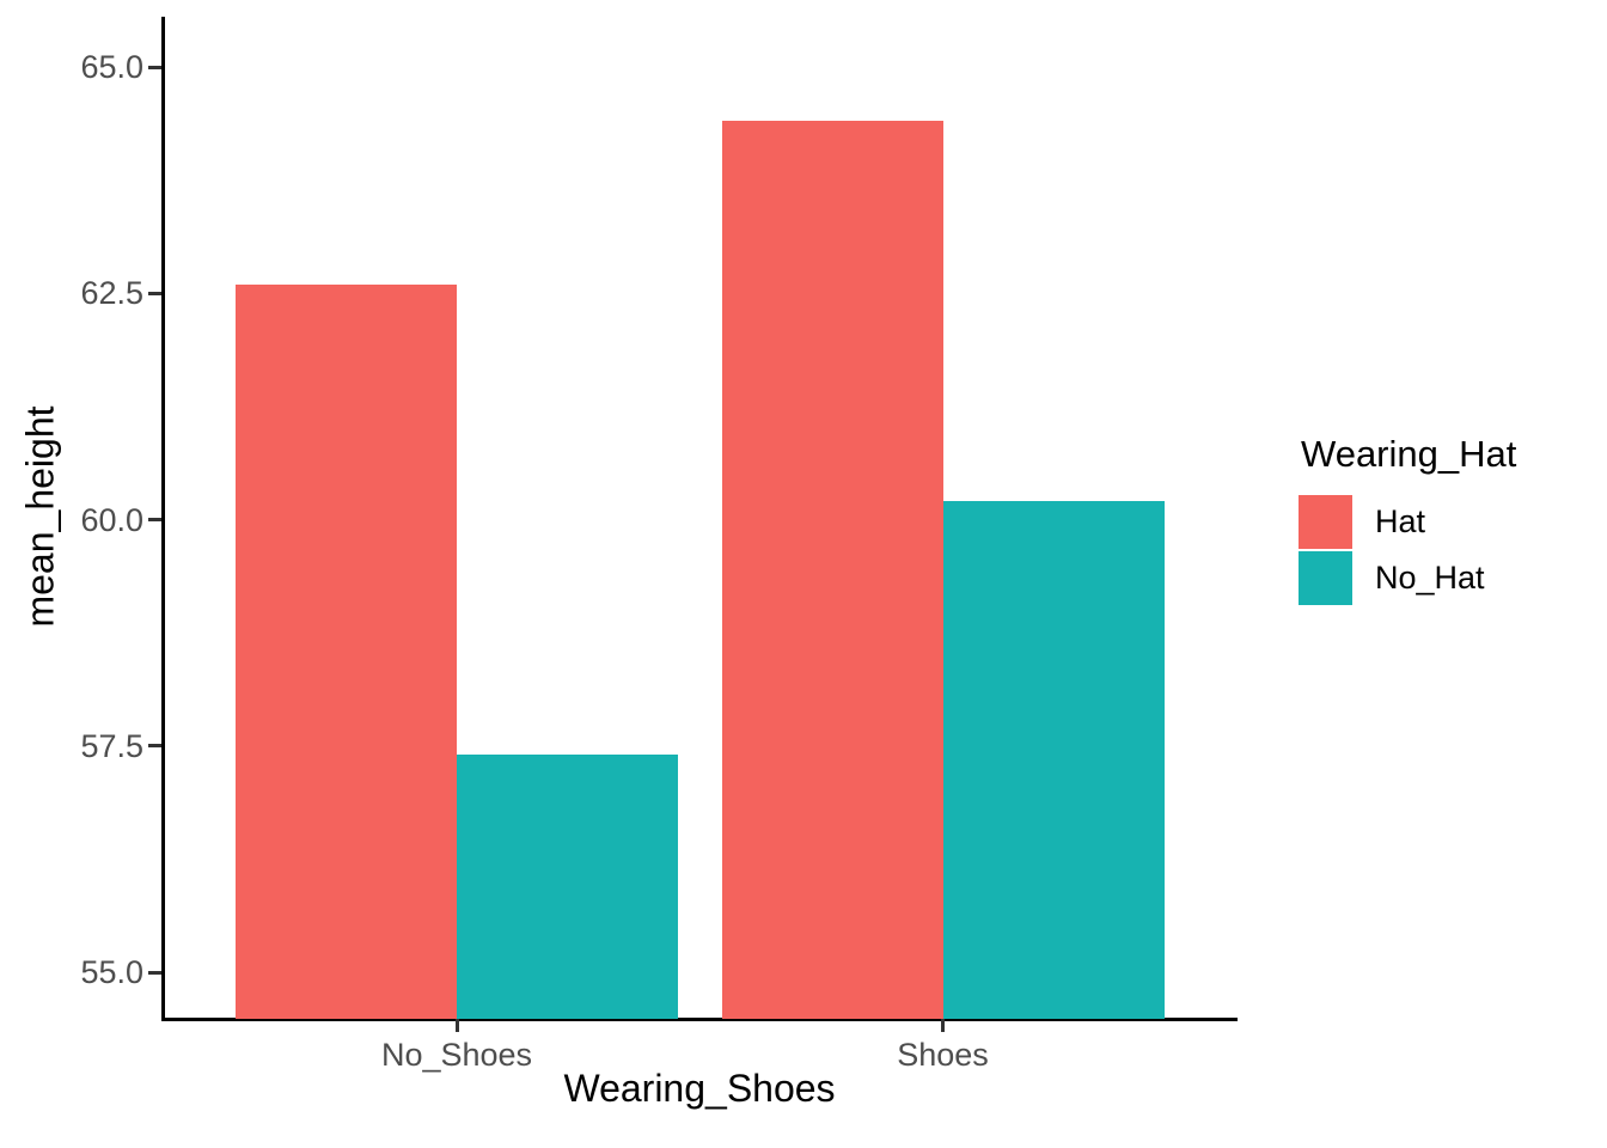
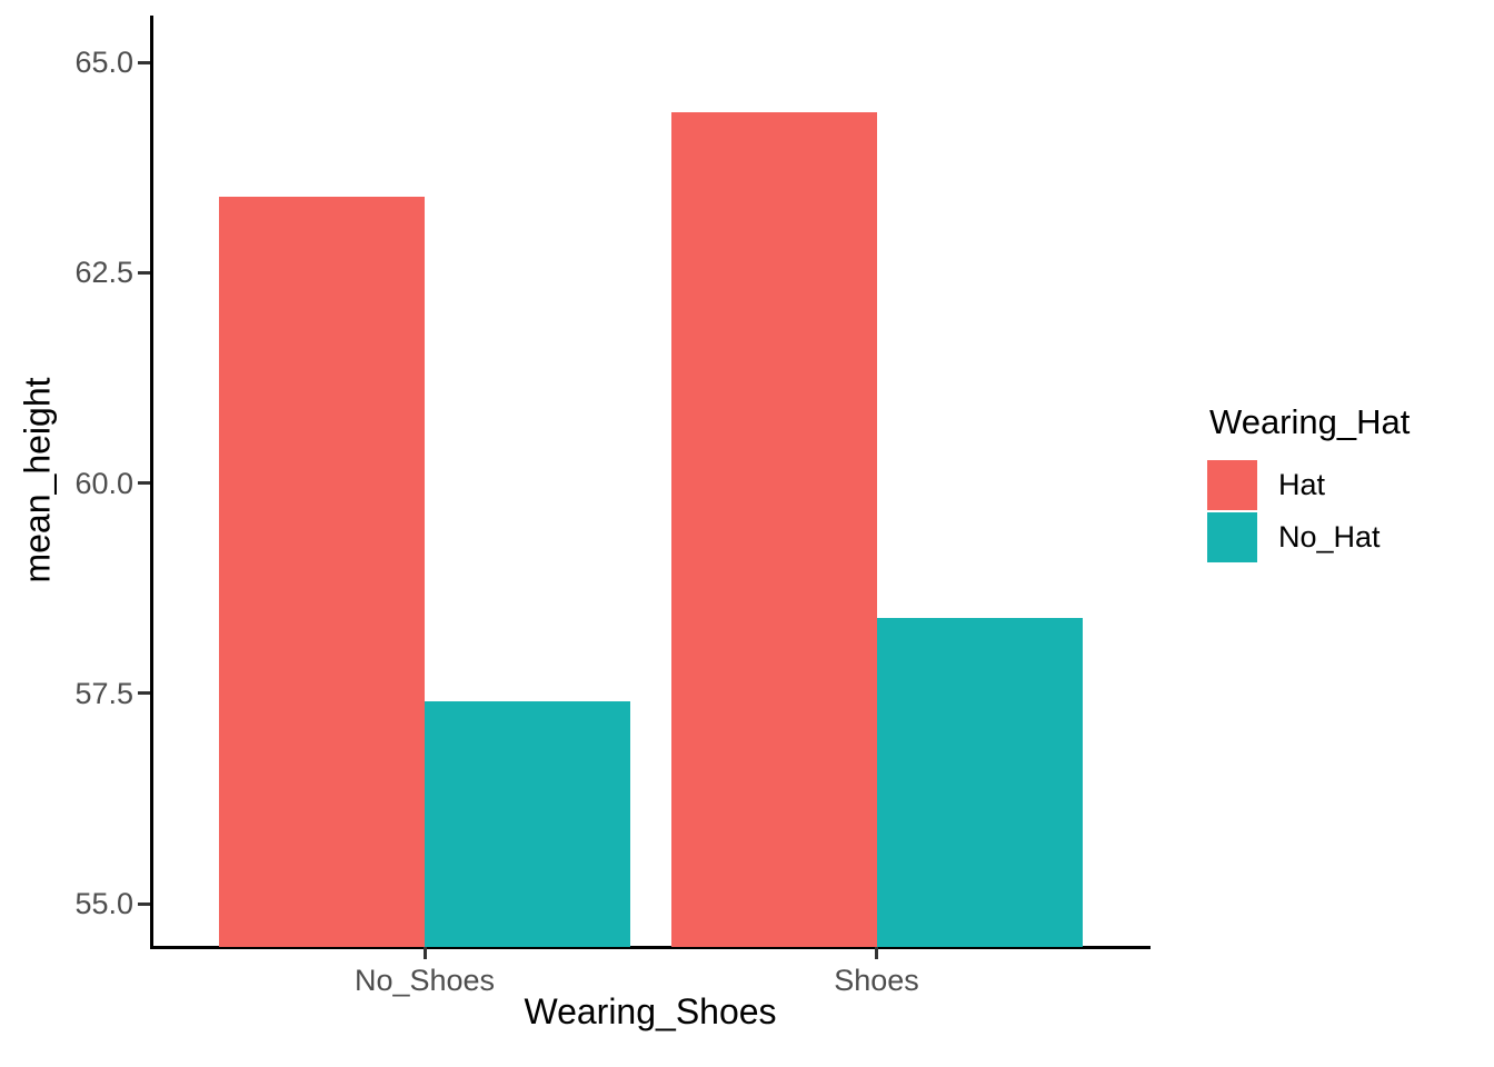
Hat/No_Shoes: 62.6 -> 63.4
No_Hat/Shoes: 60.2 -> 58.4
